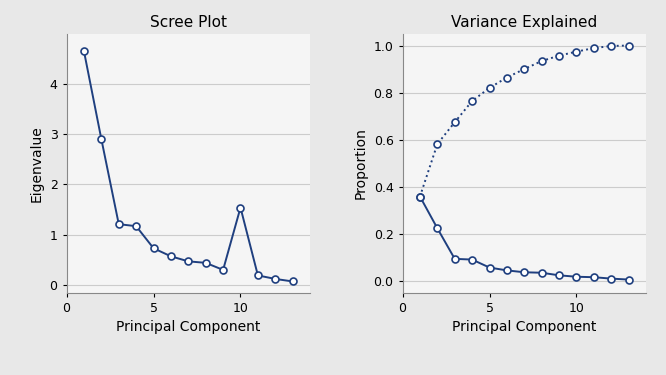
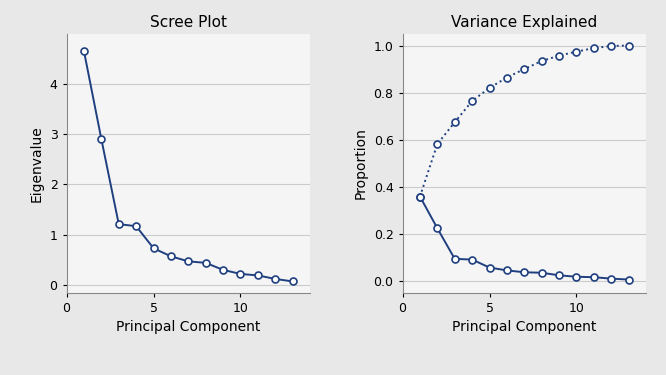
Scree Plot/10: 1.54 -> 0.22
